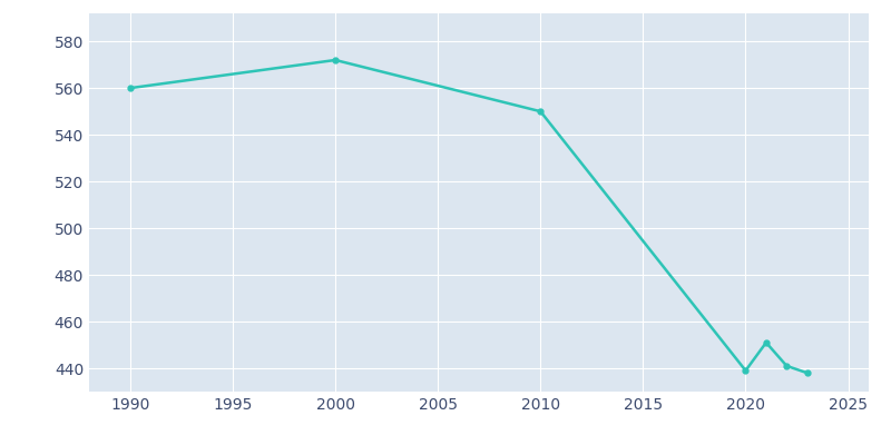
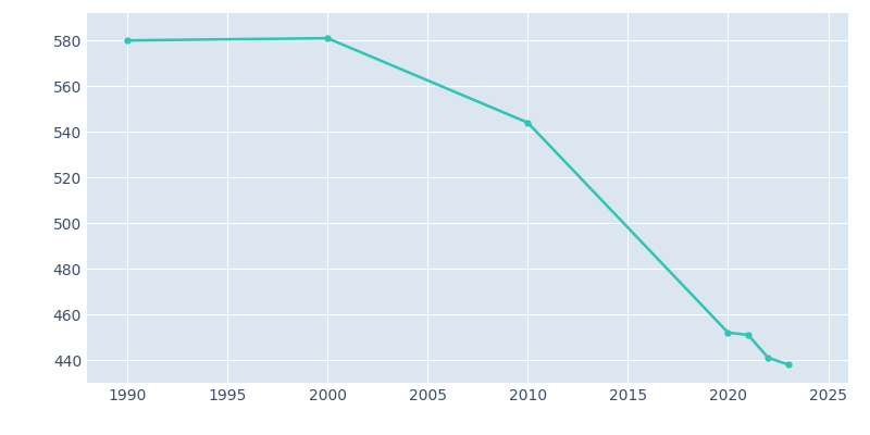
1990: 560 -> 580
2000: 572 -> 581
2010: 550 -> 544
2020: 439 -> 452
